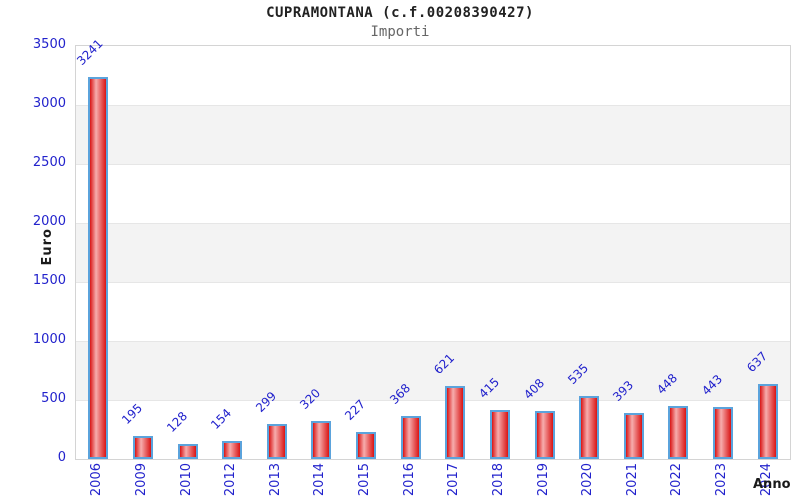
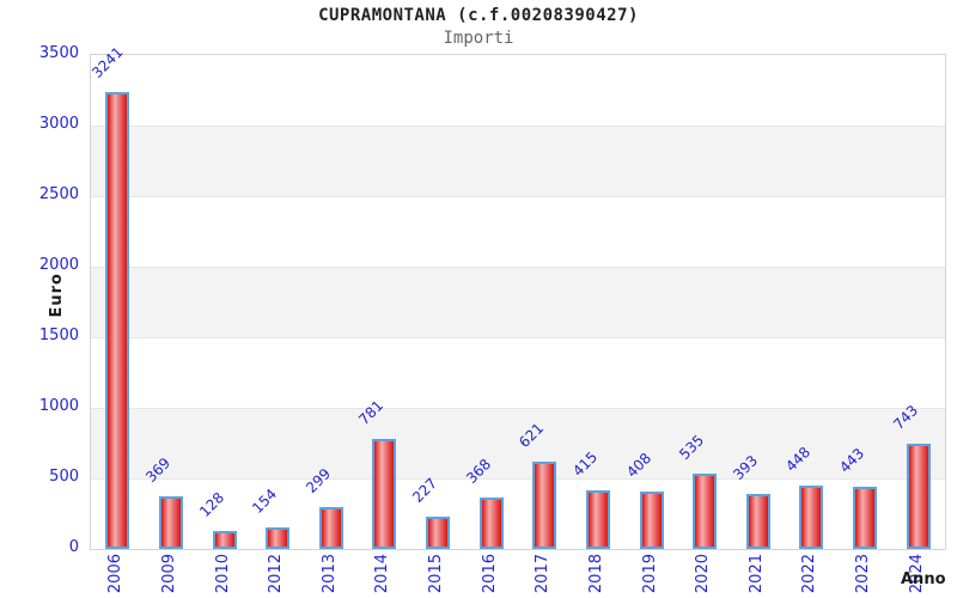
2009: 195 -> 369
2014: 320 -> 781
2024: 637 -> 743
